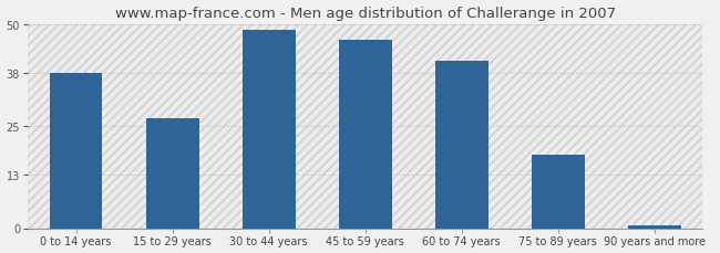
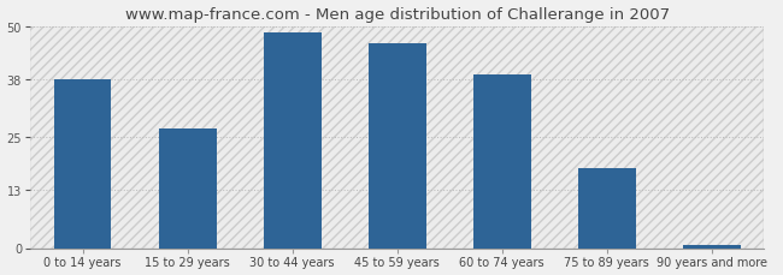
60 to 74 years: 41.0 -> 39.0
